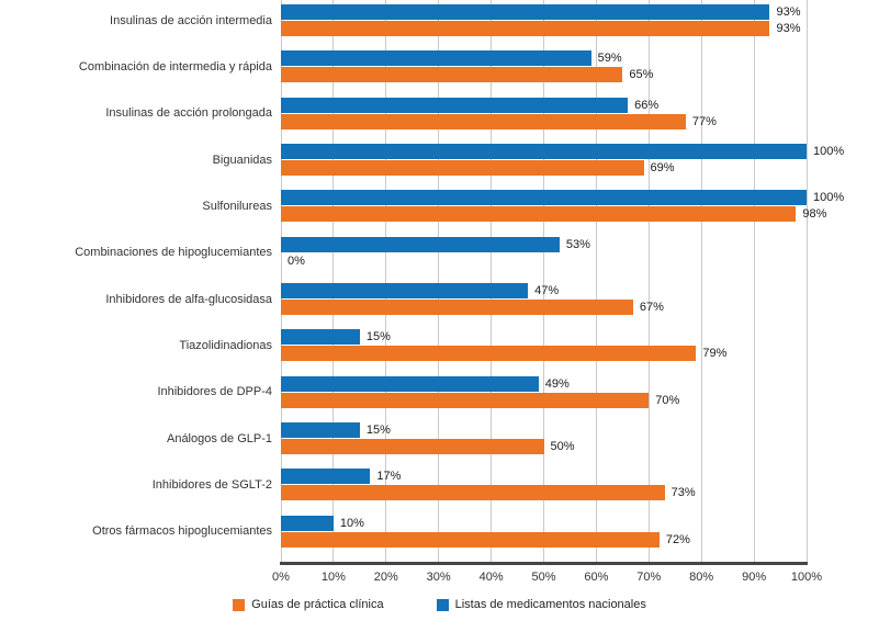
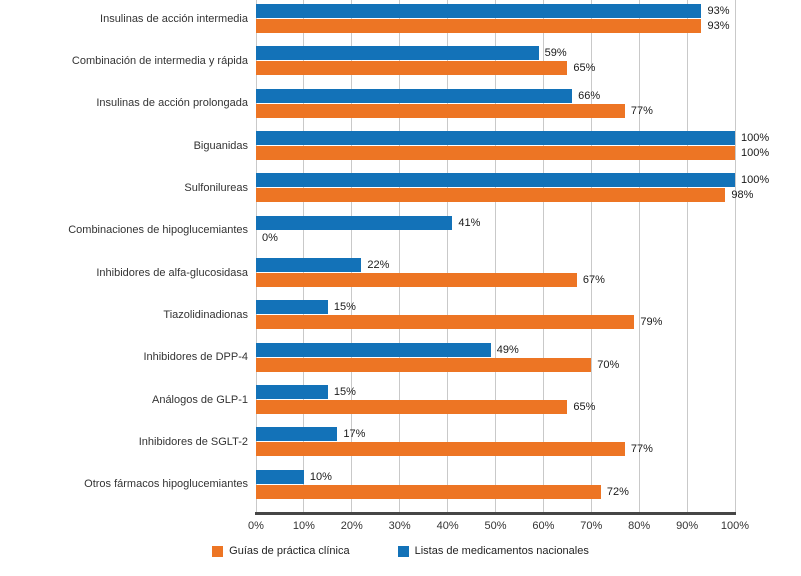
Guías de práctica clínica/Biguanidas: 69% -> 100%
Listas de medicamentos nacionales/Combinaciones de hipoglucemiantes: 53% -> 41%
Listas de medicamentos nacionales/Inhibidores de alfa-glucosidasa: 47% -> 22%
Guías de práctica clínica/Análogos de GLP-1: 50% -> 65%
Guías de práctica clínica/Inhibidores de SGLT-2: 73% -> 77%
